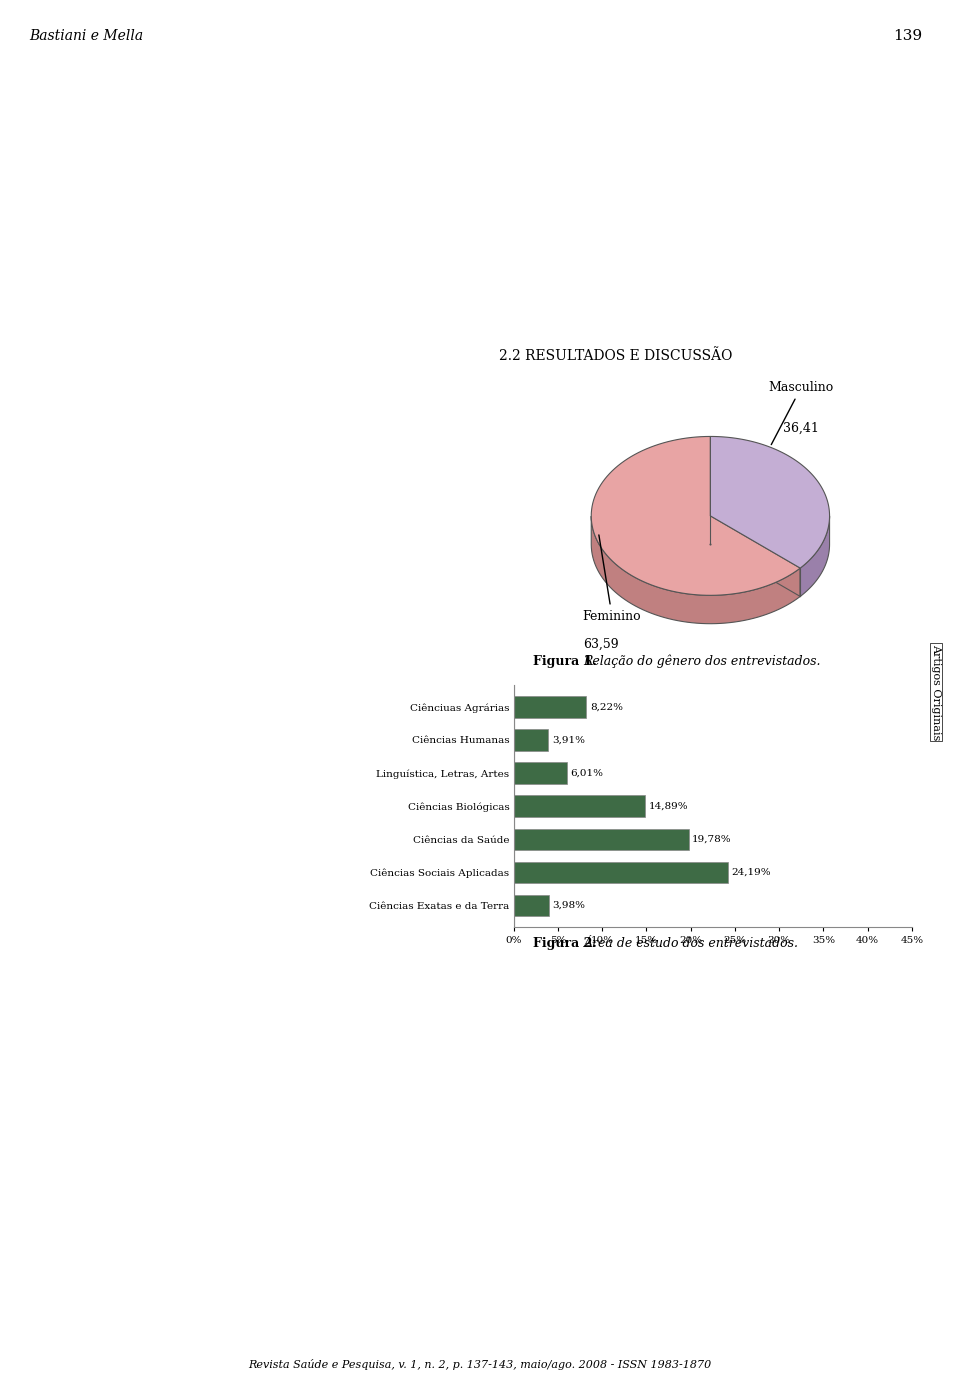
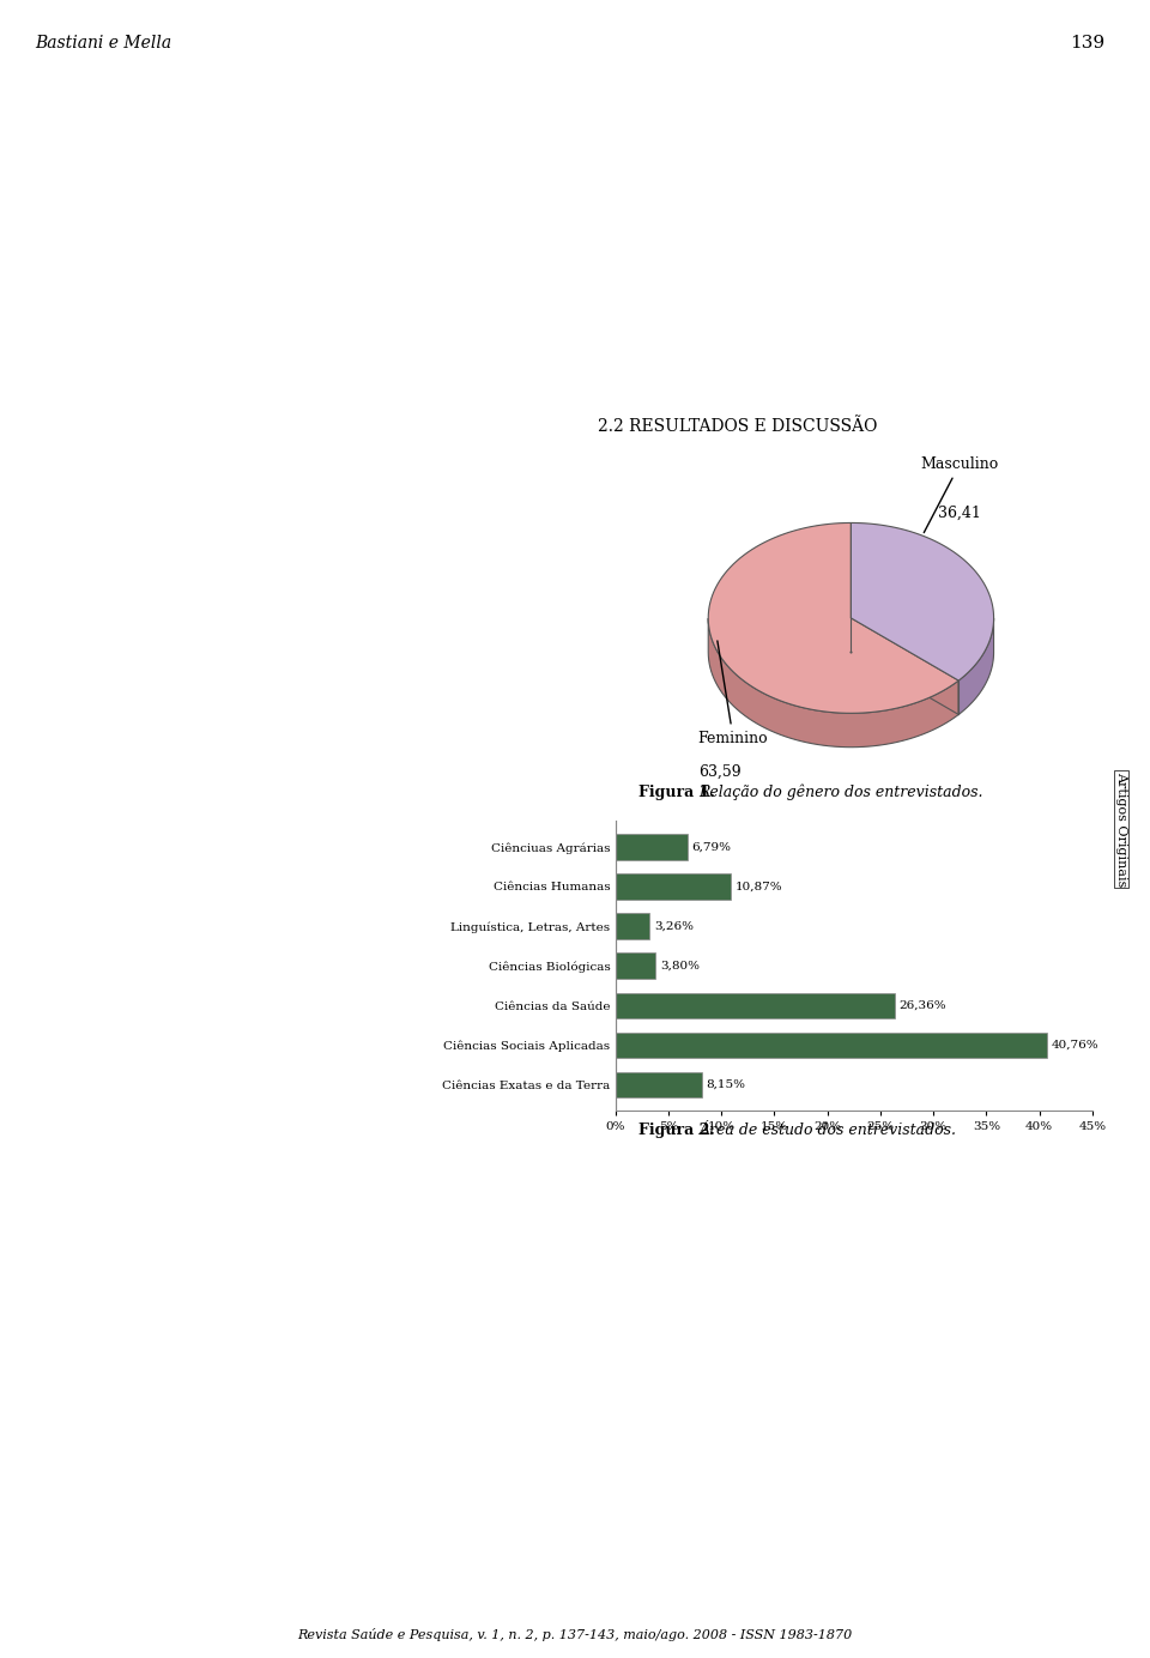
Ciênciuas Agrárias: 8,22% -> 6,79%
Ciências Humanas: 3,91% -> 10,87%
Linguística, Letras, Artes: 6,01% -> 3,26%
Ciências Biológicas: 14,89% -> 3,80%
Ciências da Saúde: 19,78% -> 26,36%
Ciências Sociais Aplicadas: 24,19% -> 40,76%
Ciências Exatas e da Terra: 3,98% -> 8,15%
